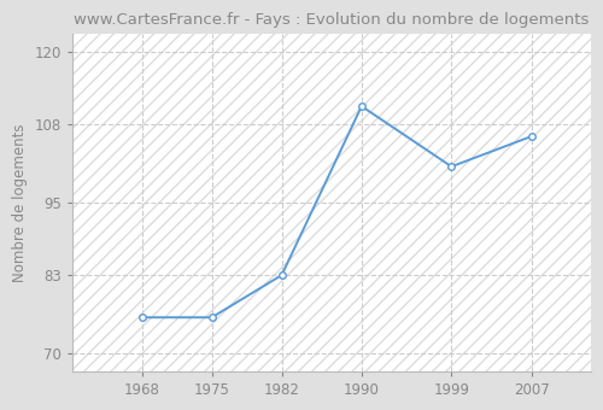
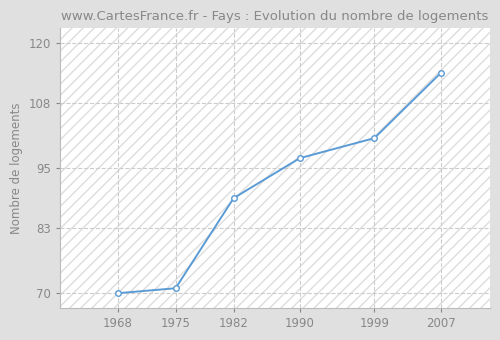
1968: 76 -> 70
1975: 76 -> 71
1982: 83 -> 89
1990: 111 -> 97
2007: 106 -> 114
